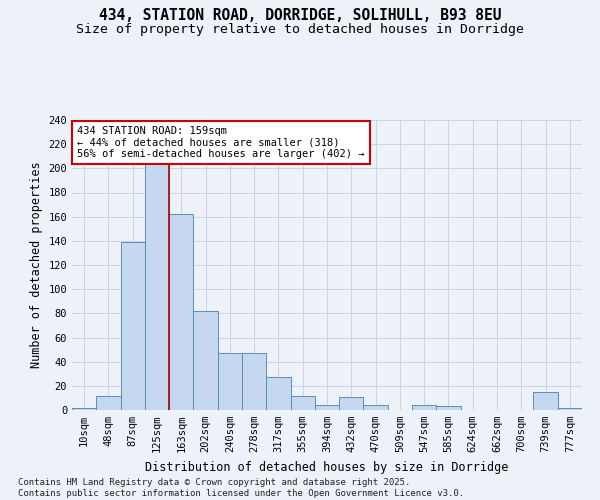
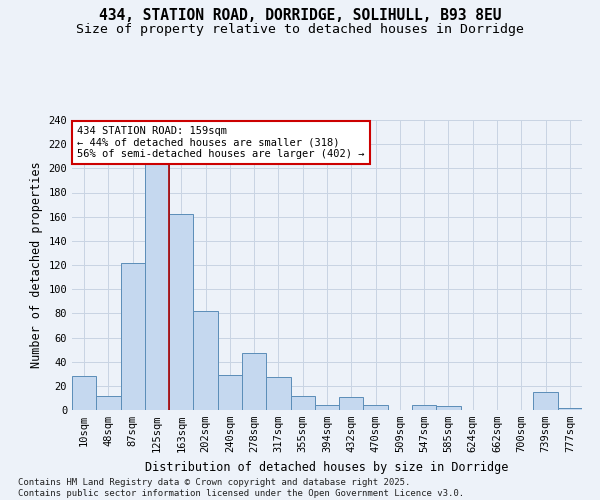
10sqm: 2 -> 28
87sqm: 139 -> 122
240sqm: 47 -> 29
